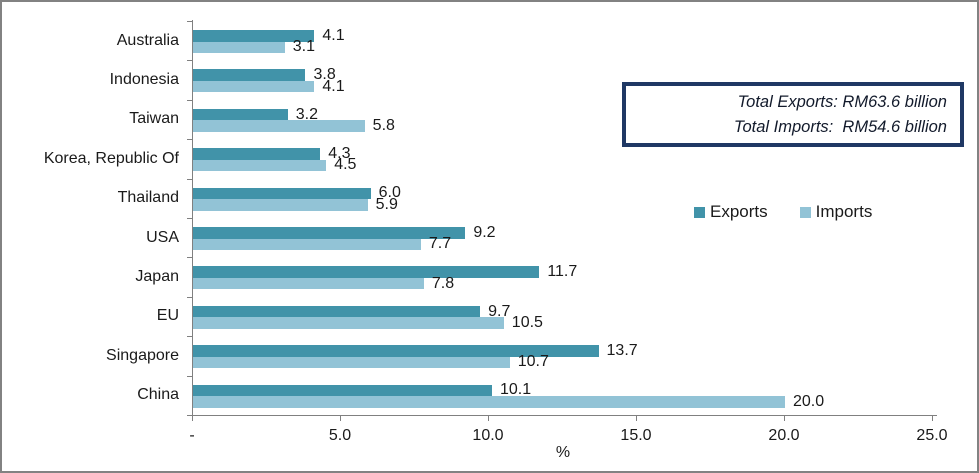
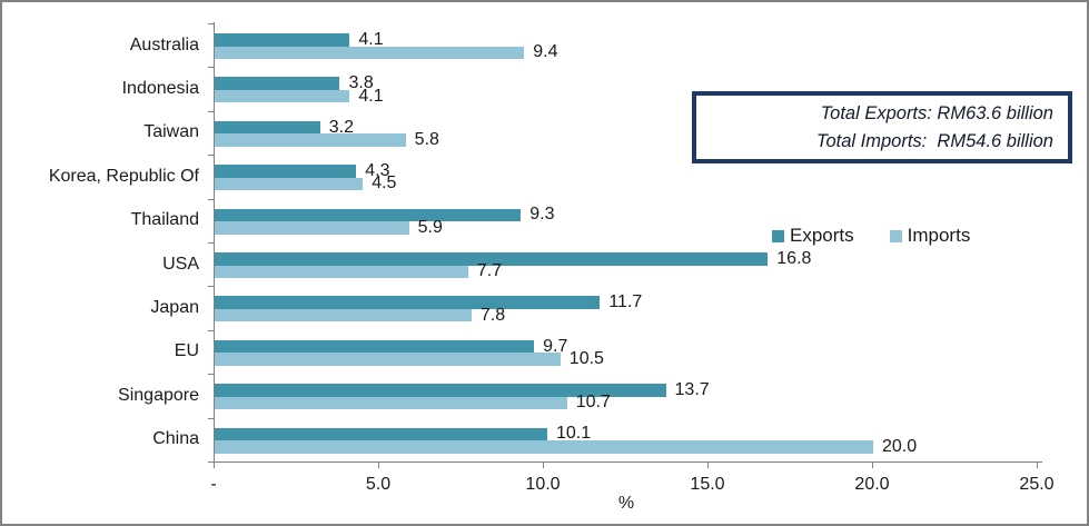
Imports/Australia: 3.1 -> 9.4
Exports/Thailand: 6.0 -> 9.3
Exports/USA: 9.2 -> 16.8
